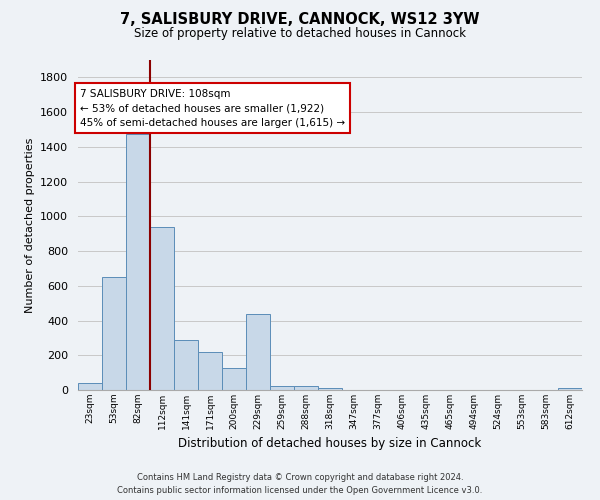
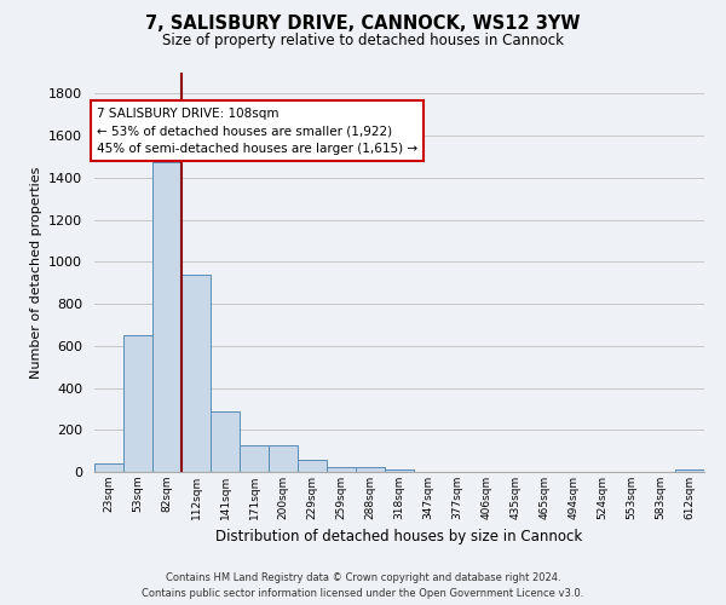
171sqm: 220 -> 130
229sqm: 440 -> 60
